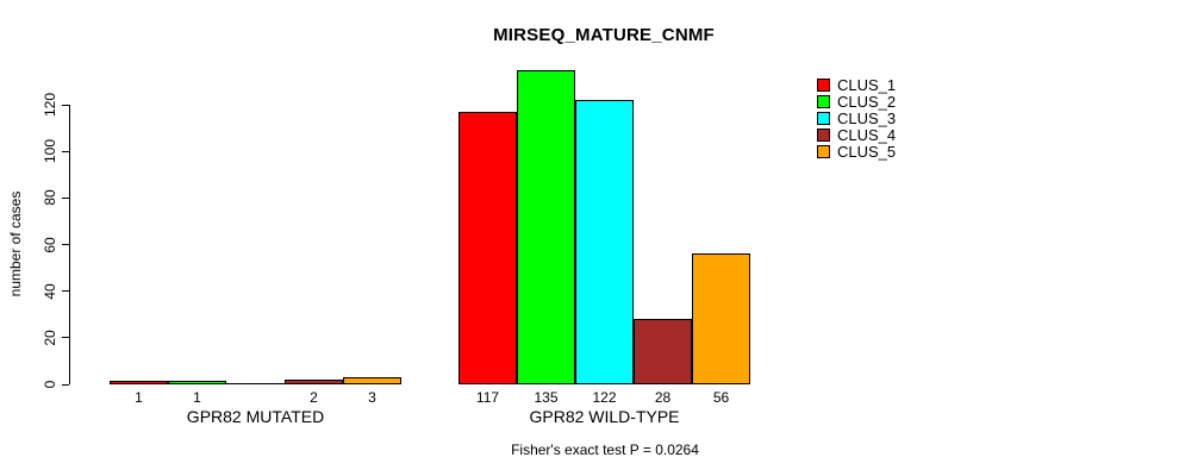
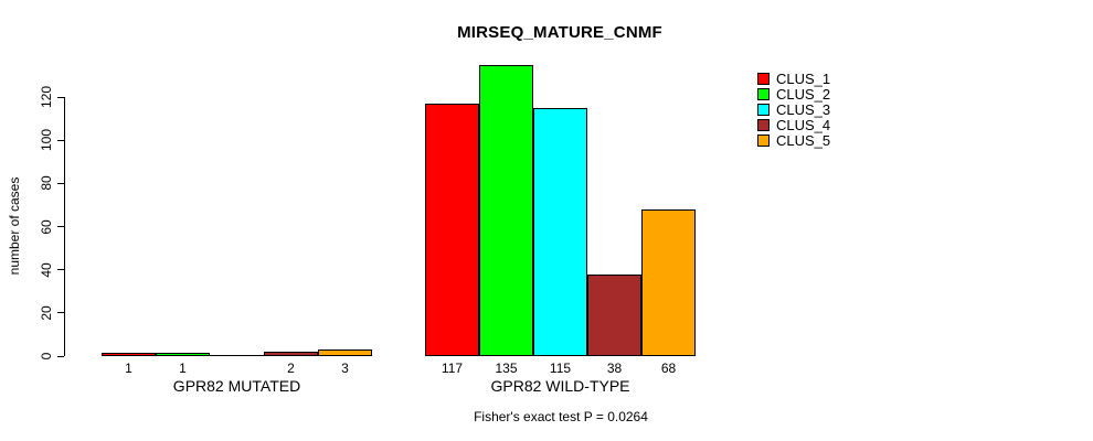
CLUS_3/GPR82 WILD-TYPE: 122 -> 115
CLUS_4/GPR82 WILD-TYPE: 28 -> 38
CLUS_5/GPR82 WILD-TYPE: 56 -> 68
